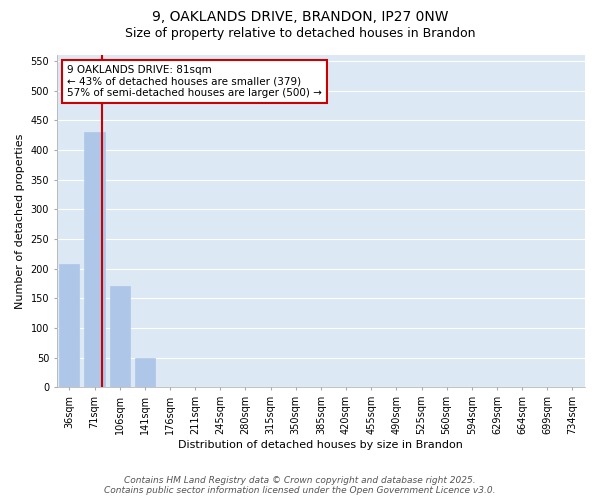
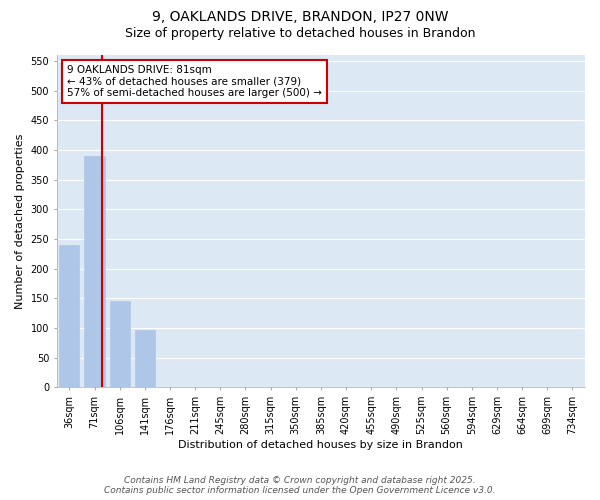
36sqm: 207 -> 240
71sqm: 430 -> 390
106sqm: 170 -> 146
141sqm: 50 -> 96
